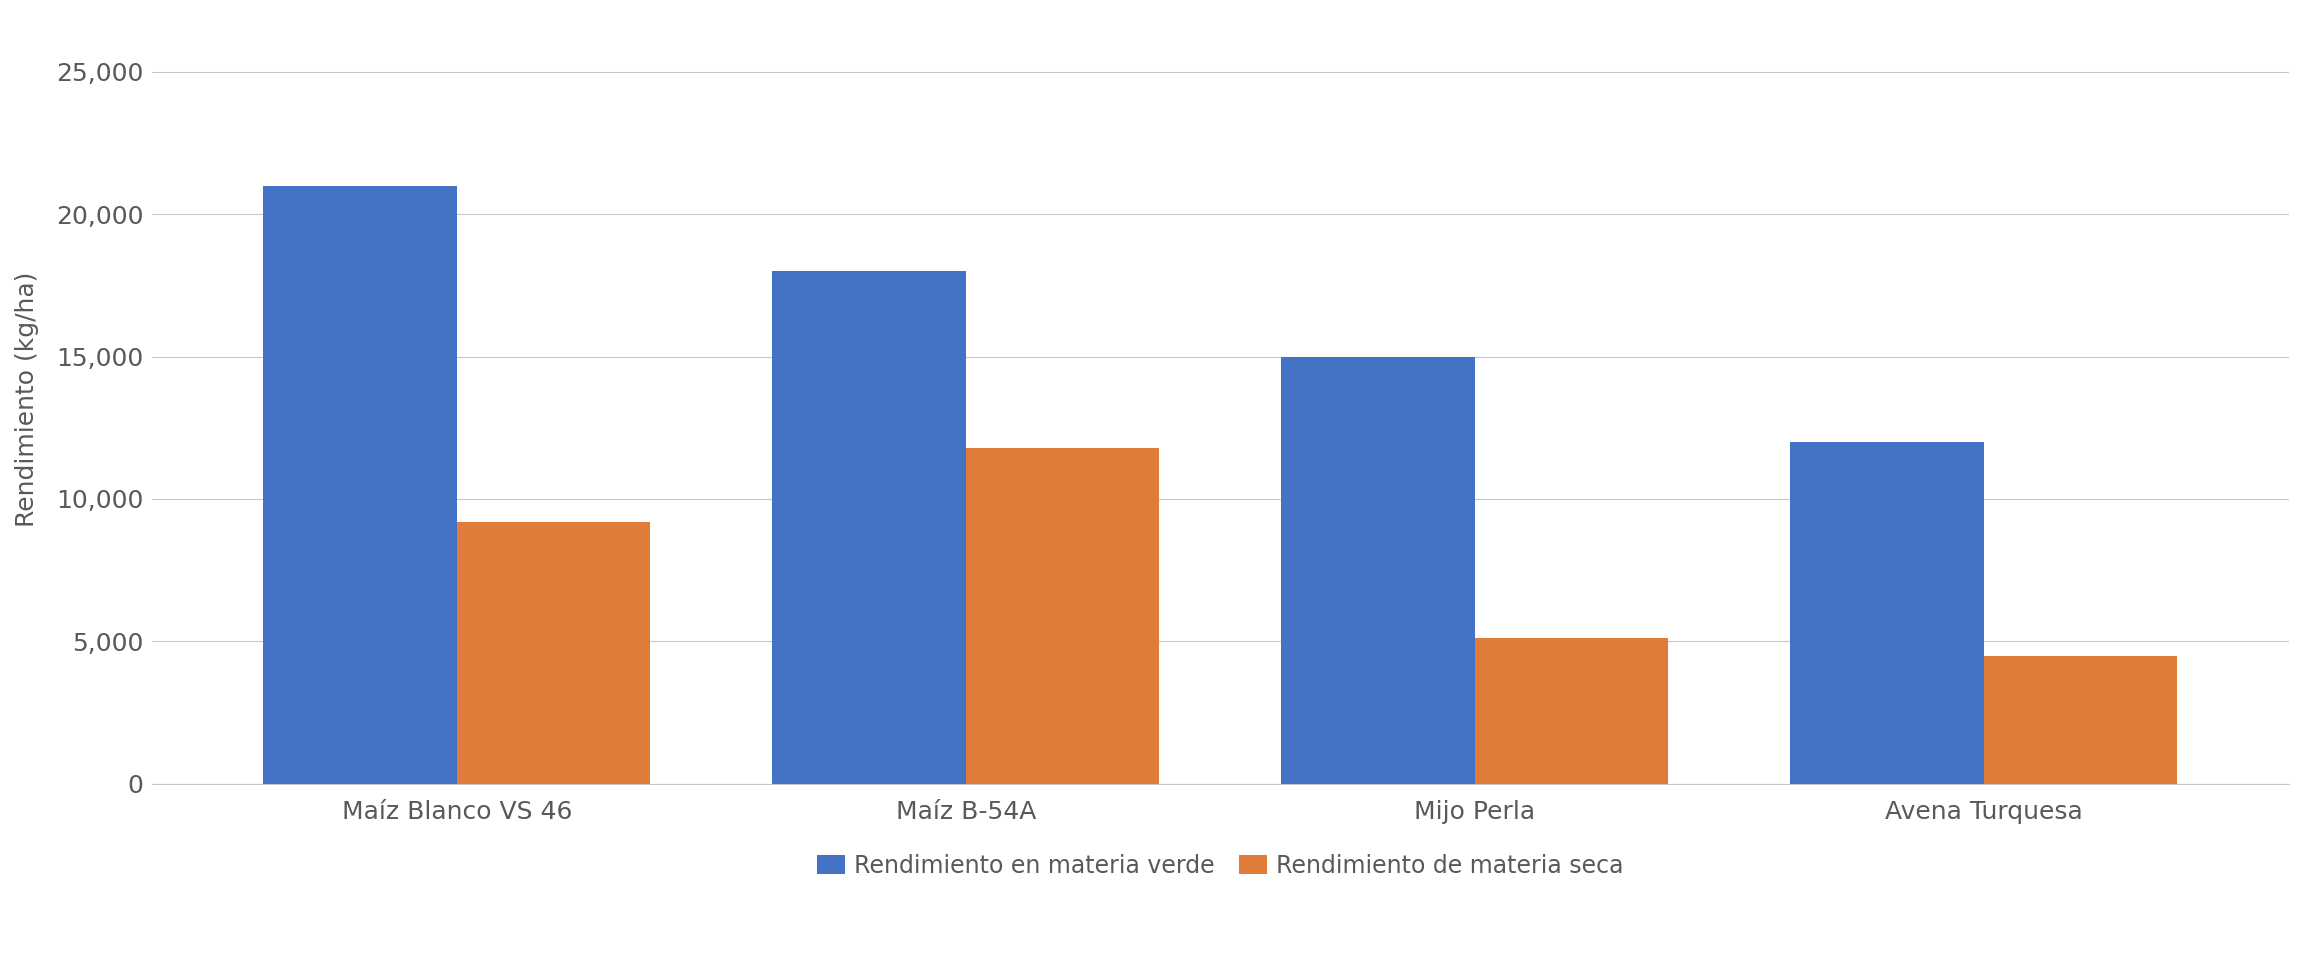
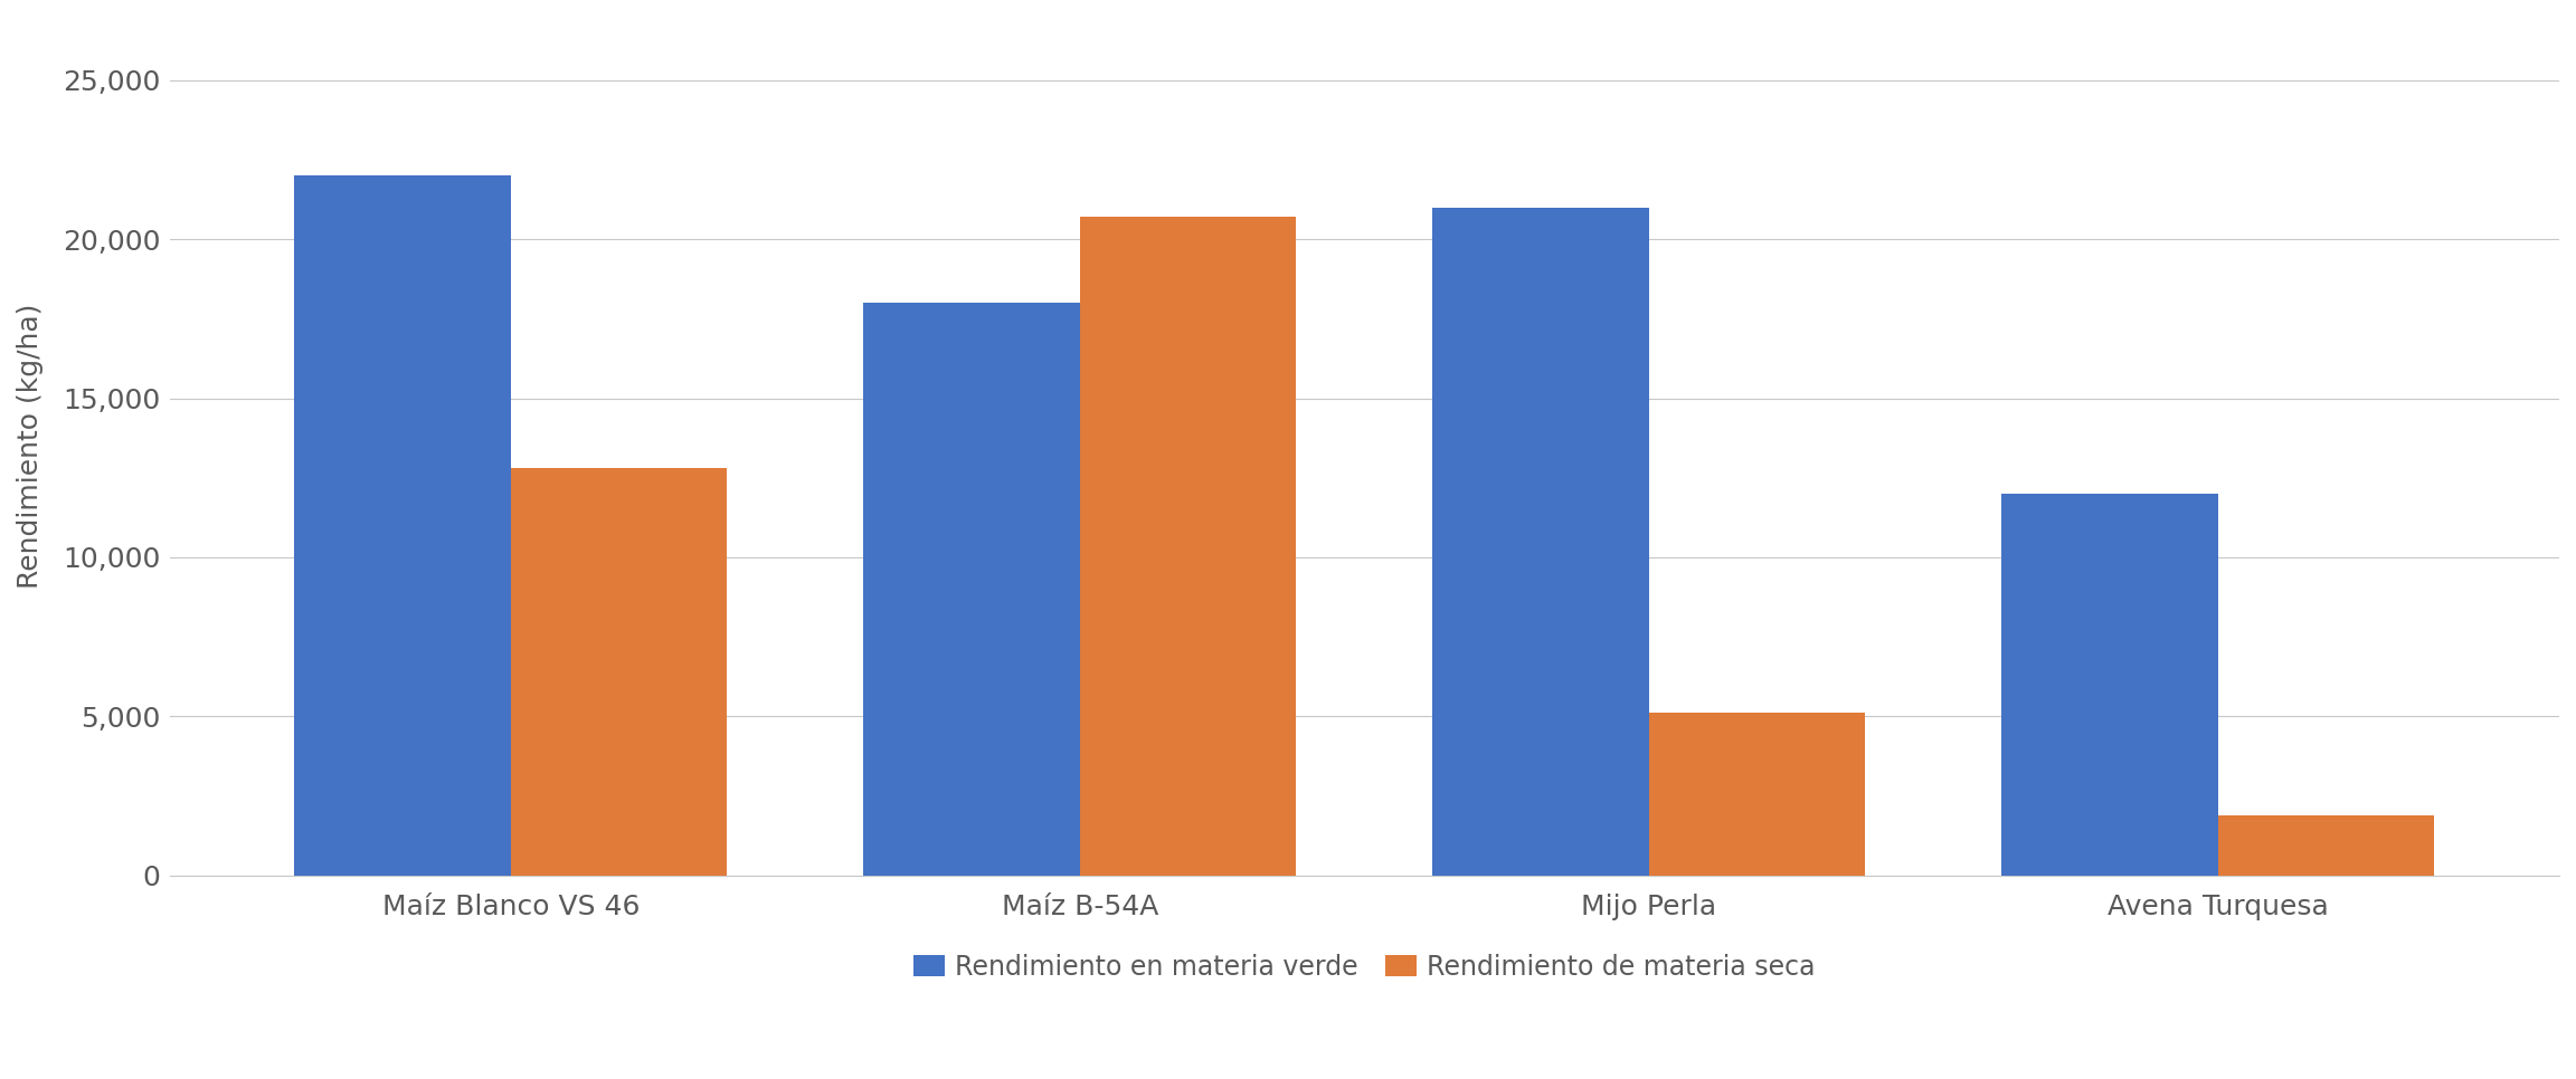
Rendimiento en materia verde/Maíz Blanco VS 46: 21,000 -> 22,000
Rendimiento de materia seca/Maíz Blanco VS 46: 9,200 -> 12,800
Rendimiento de materia seca/Maíz B-54A: 11,800 -> 20,700
Rendimiento en materia verde/Mijo Perla: 15,000 -> 21,000
Rendimiento de materia seca/Avena Turquesa: 4,500 -> 1,900
